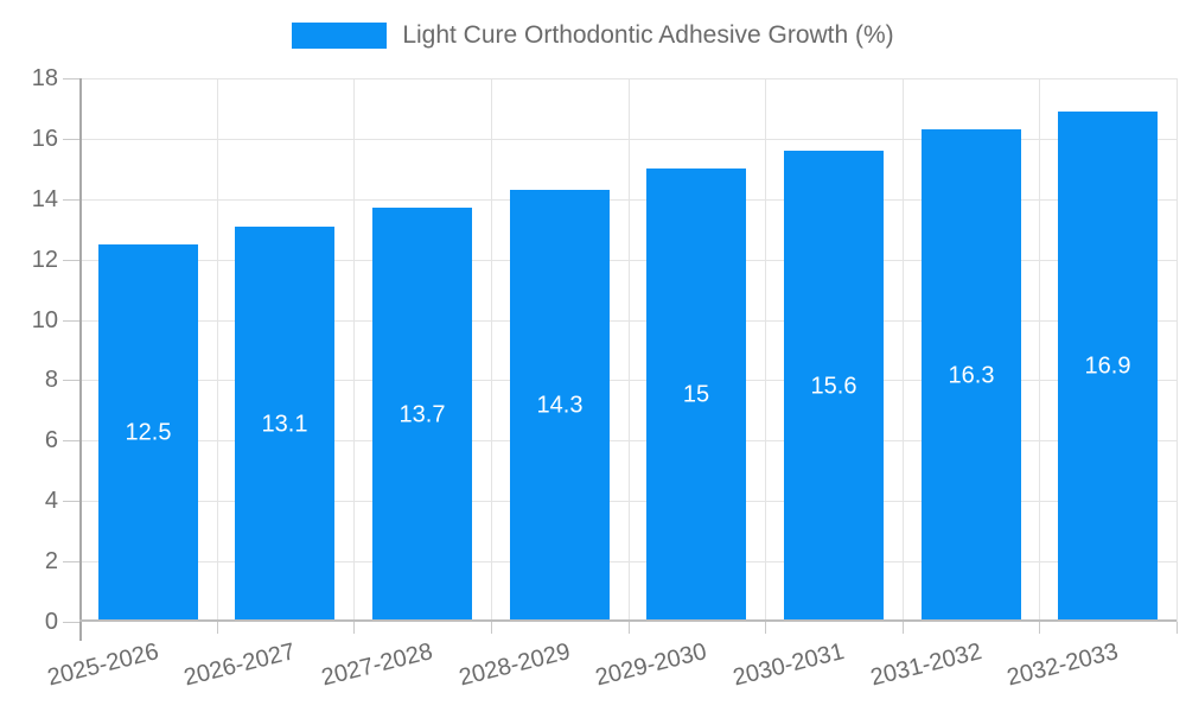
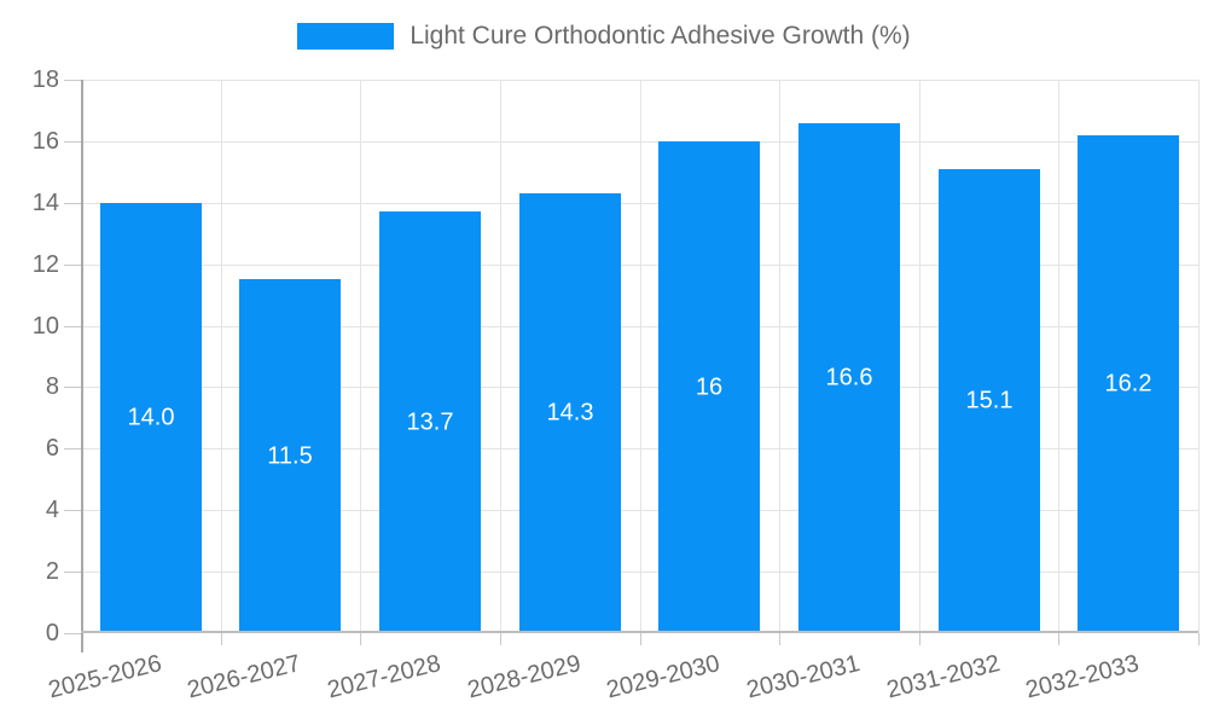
2025-2026: 12.5 -> 14.0
2026-2027: 13.1 -> 11.5
2029-2030: 15 -> 16
2030-2031: 15.6 -> 16.6
2031-2032: 16.3 -> 15.1
2032-2033: 16.9 -> 16.2
